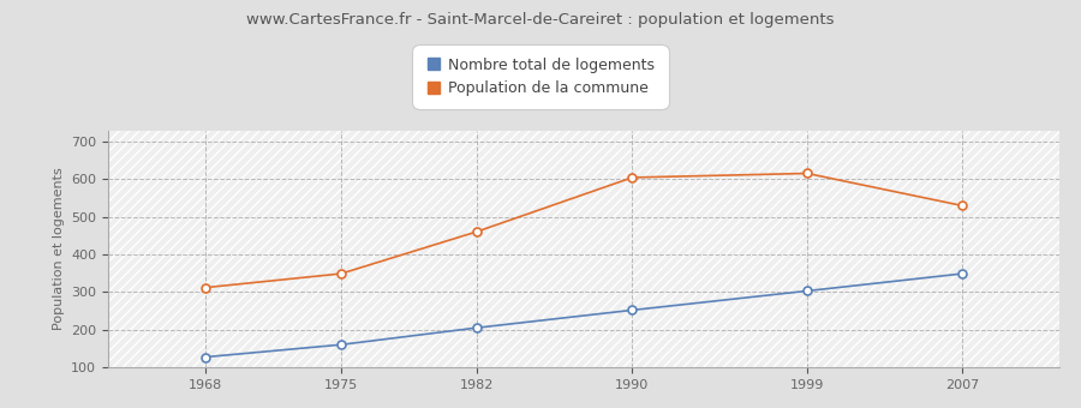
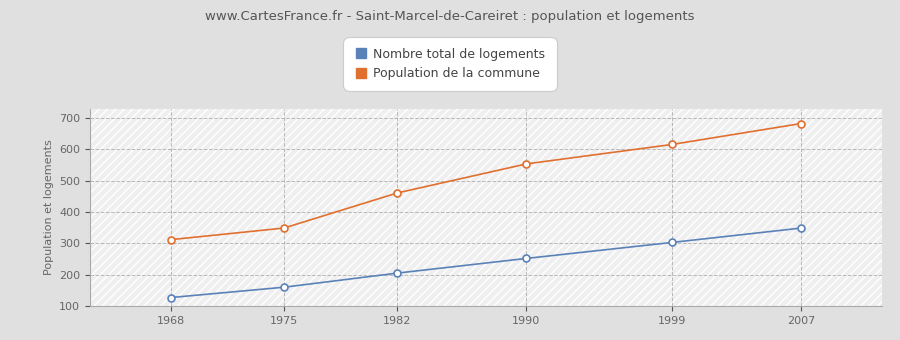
Population de la commune/1990: 605 -> 554
Population de la commune/2007: 530 -> 683
